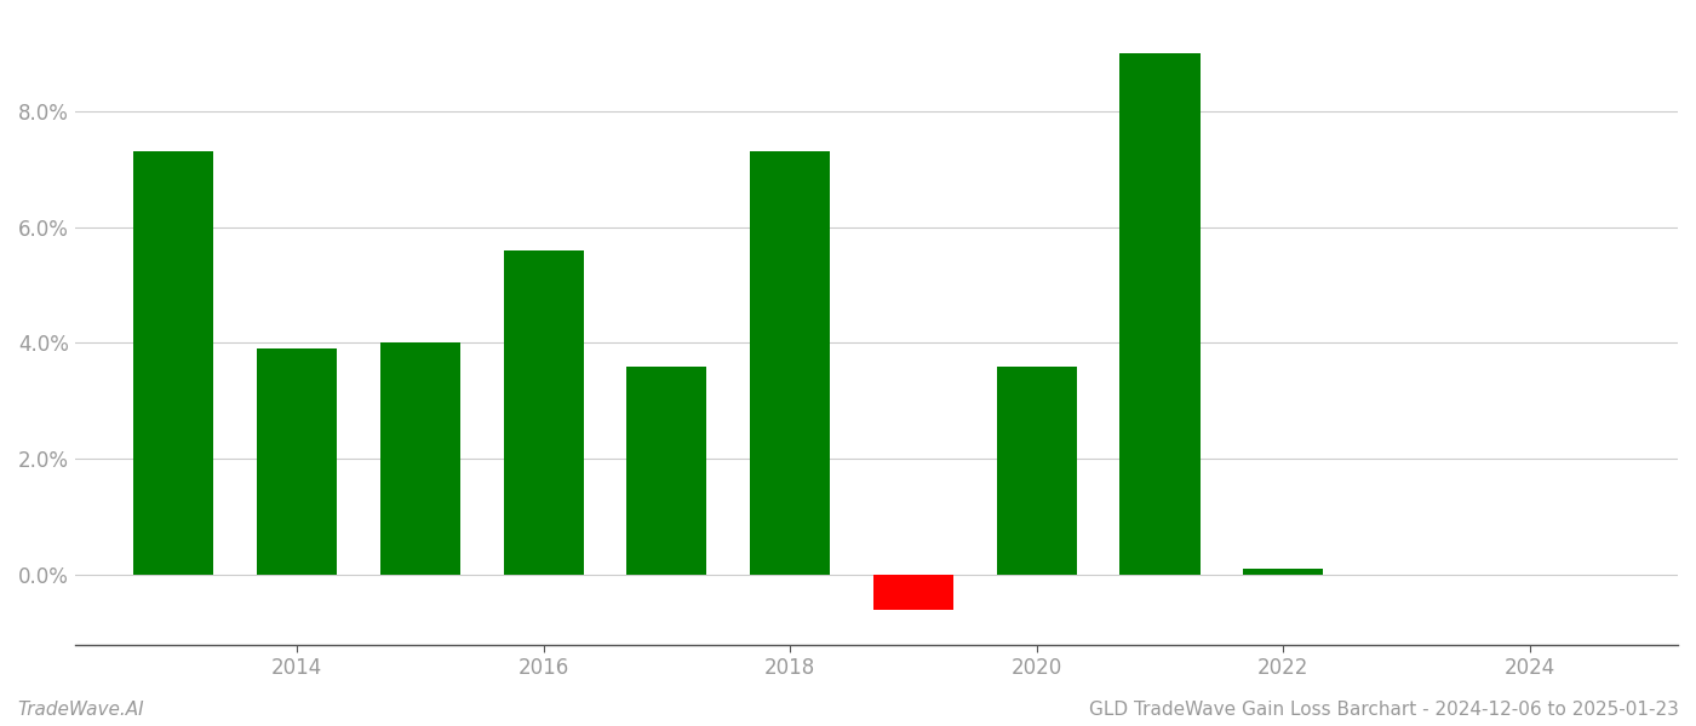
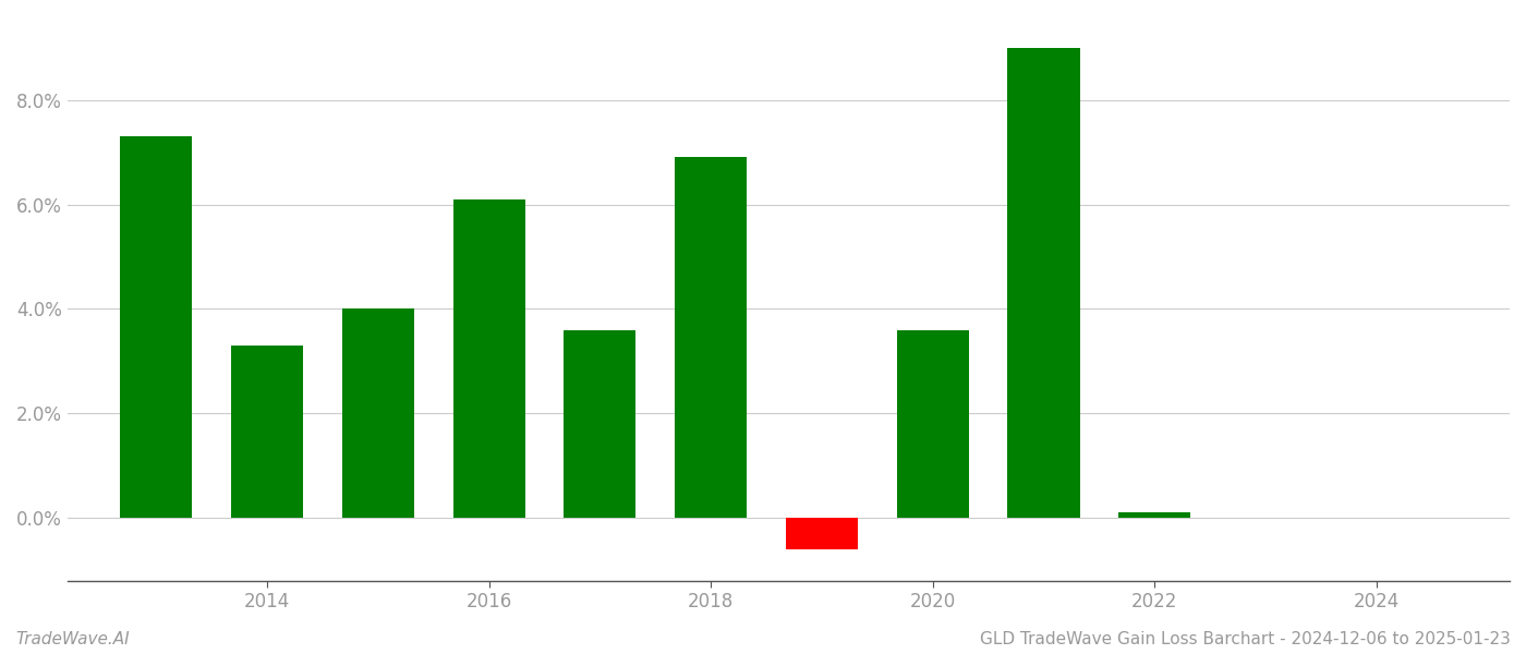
2014: 3.9% -> 3.3%
2016: 5.6% -> 6.1%
2018: 7.3% -> 6.9%
